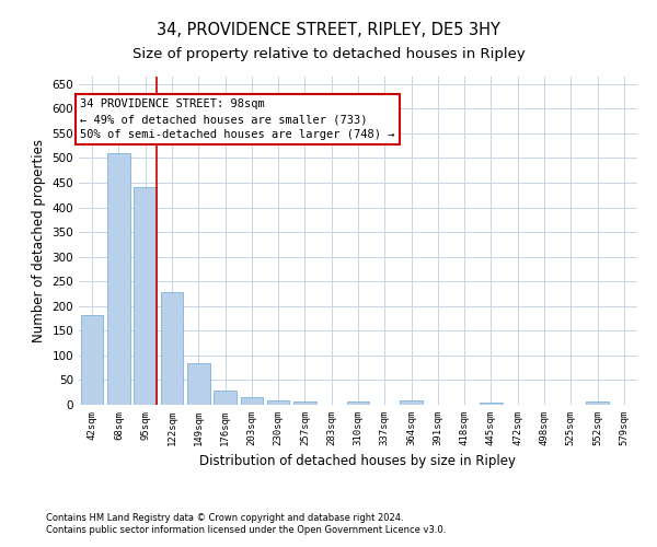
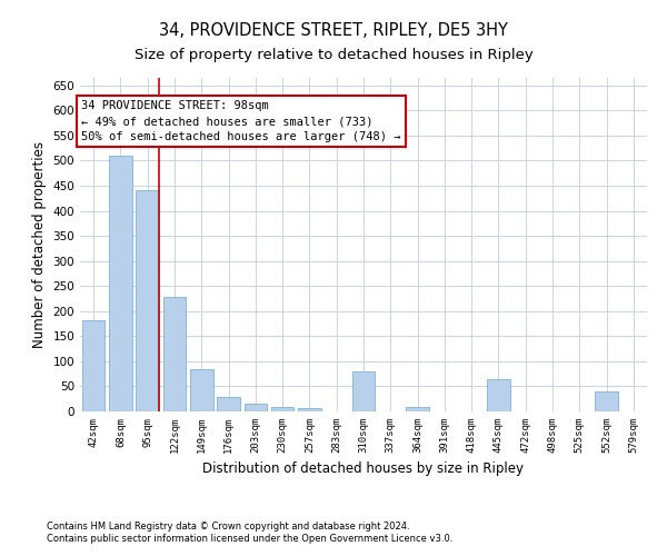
310sqm: 7 -> 80
445sqm: 5 -> 65
552sqm: 6 -> 40
